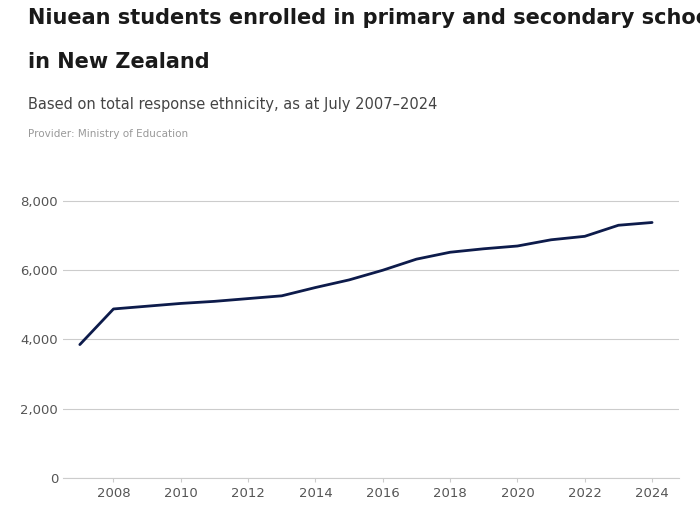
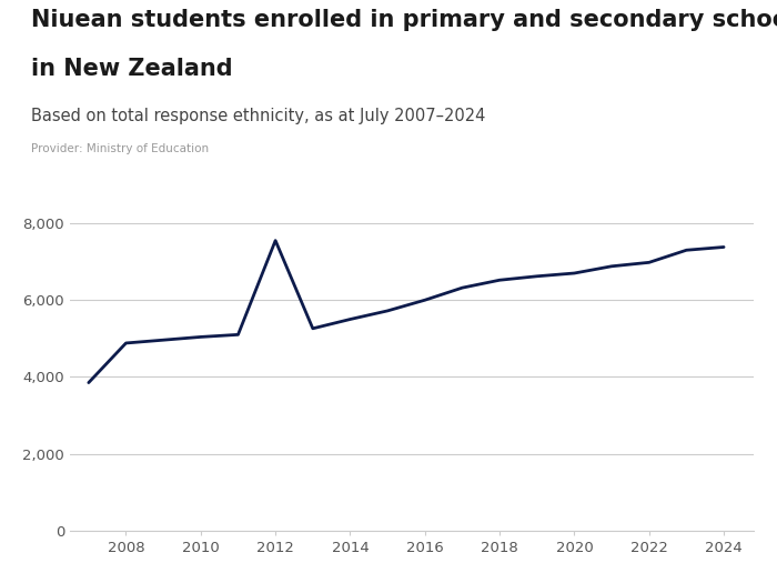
2012: 5,180 -> 7,550
